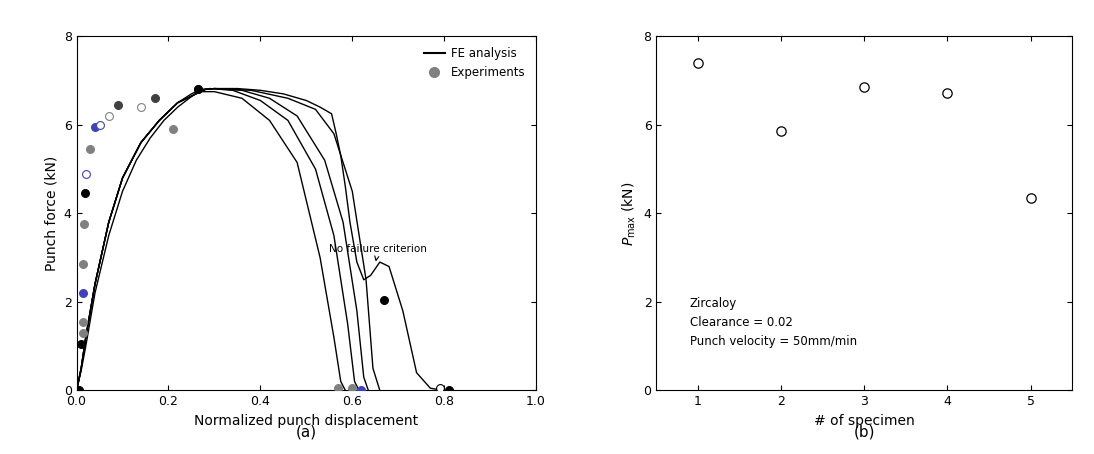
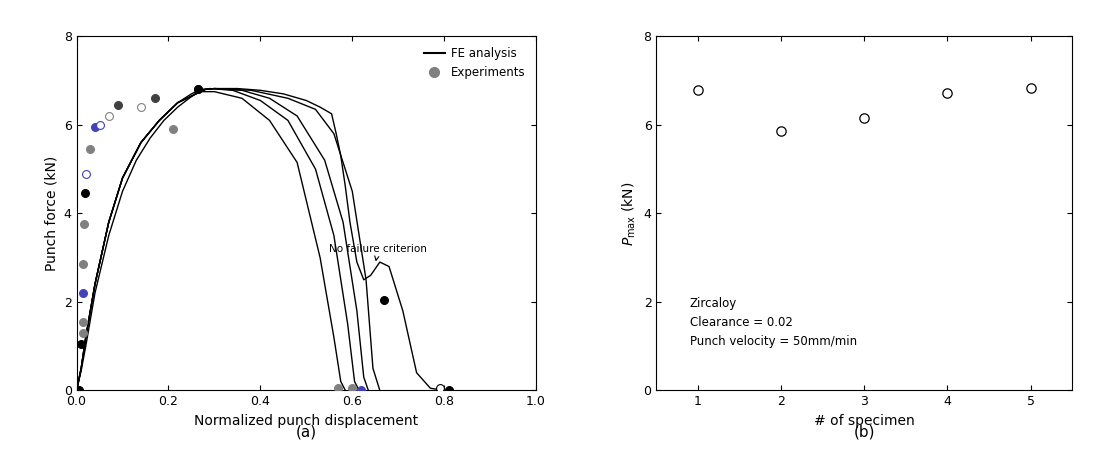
1: 7.40 -> 6.78
3: 6.85 -> 6.15
5: 4.35 -> 6.84
